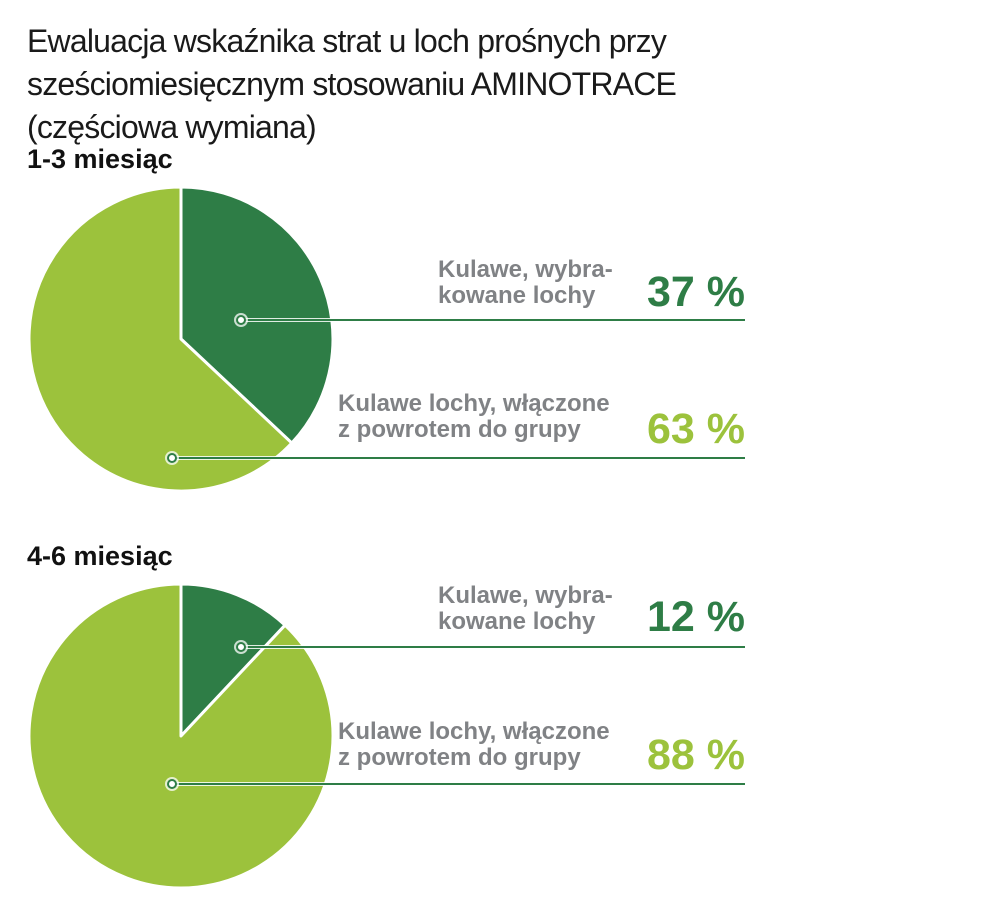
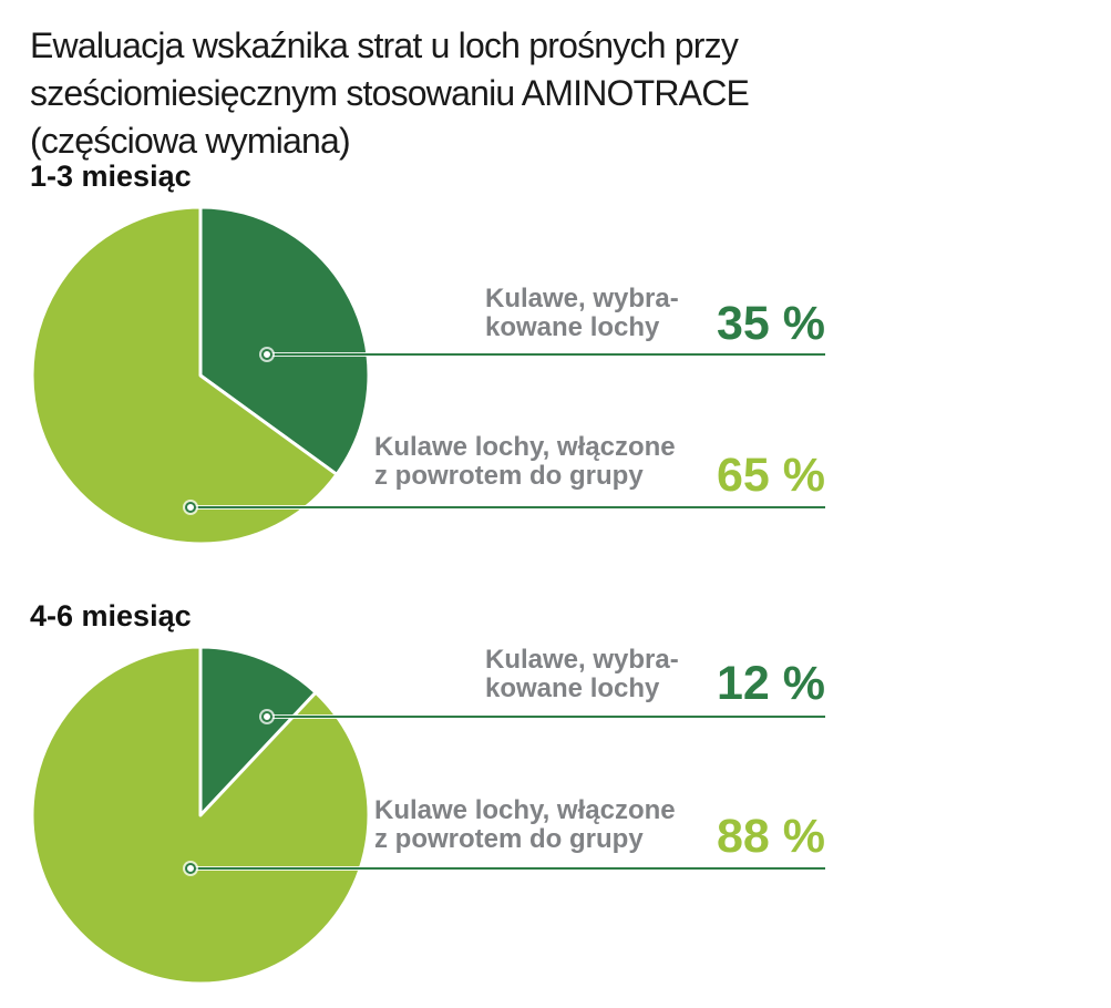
1-3 miesiąc/Kulawe, wybra- kowane lochy: 37 -> 35
1-3 miesiąc/Kulawe lochy, włączone z powrotem do grupy: 63 -> 65
